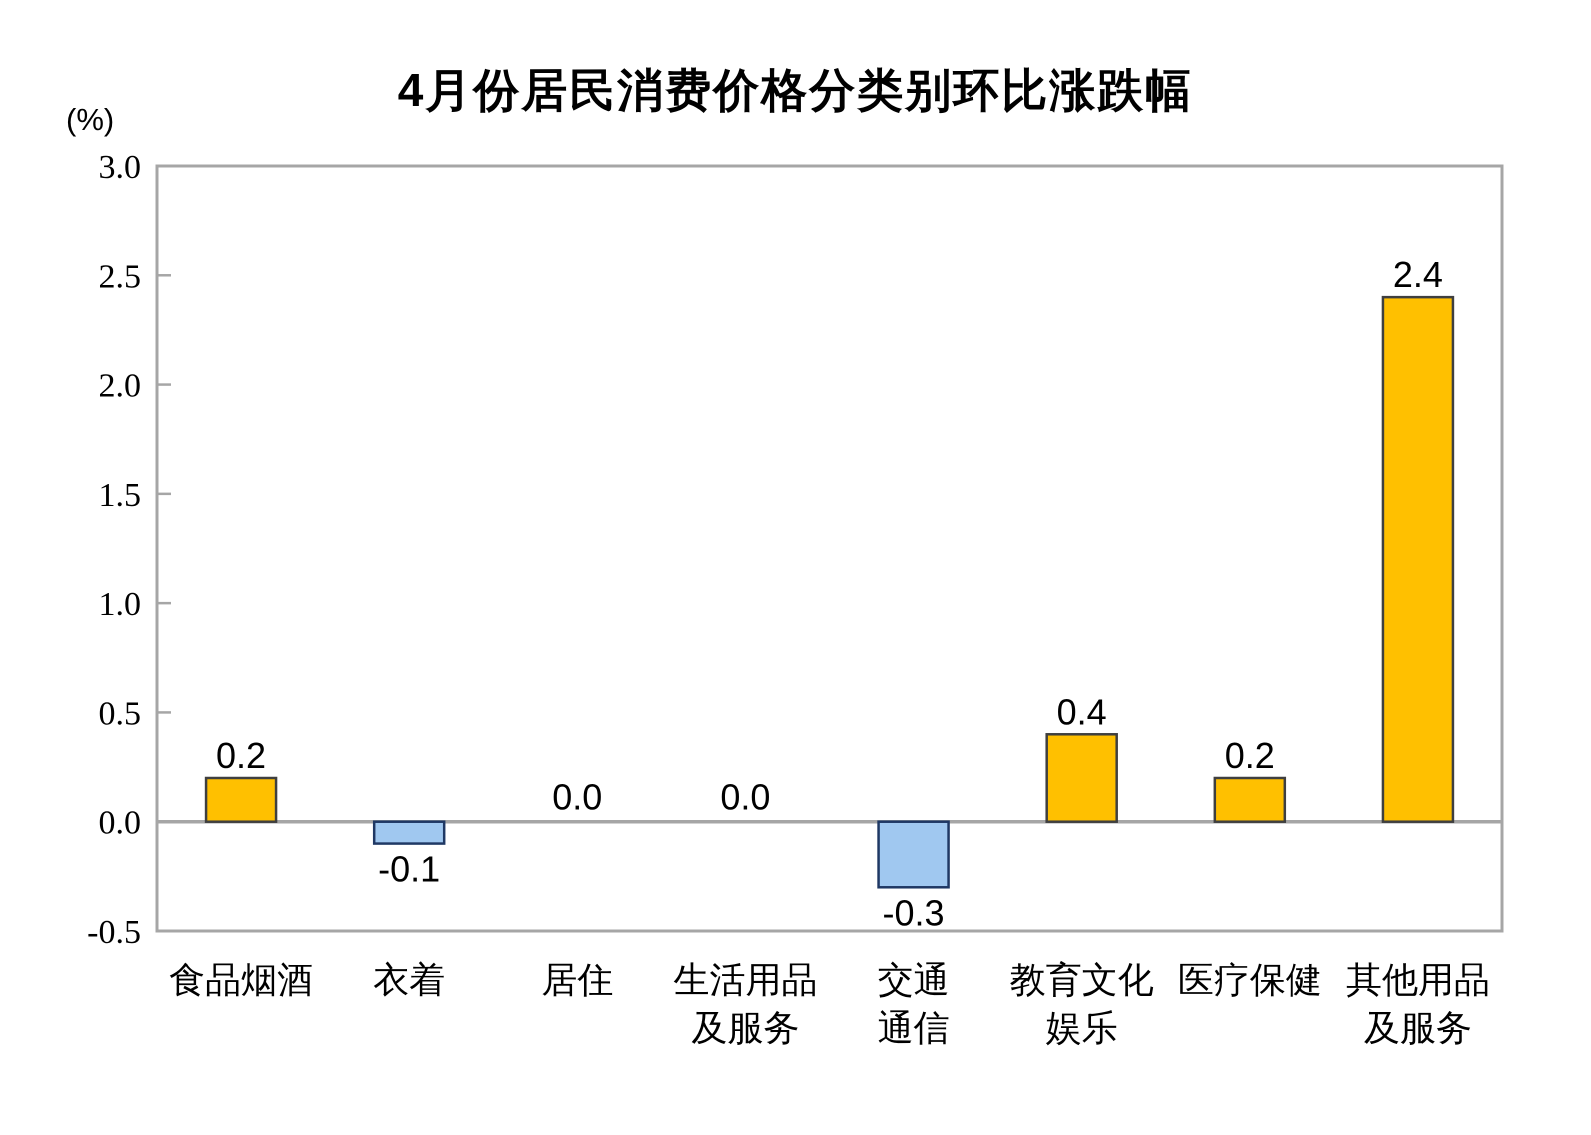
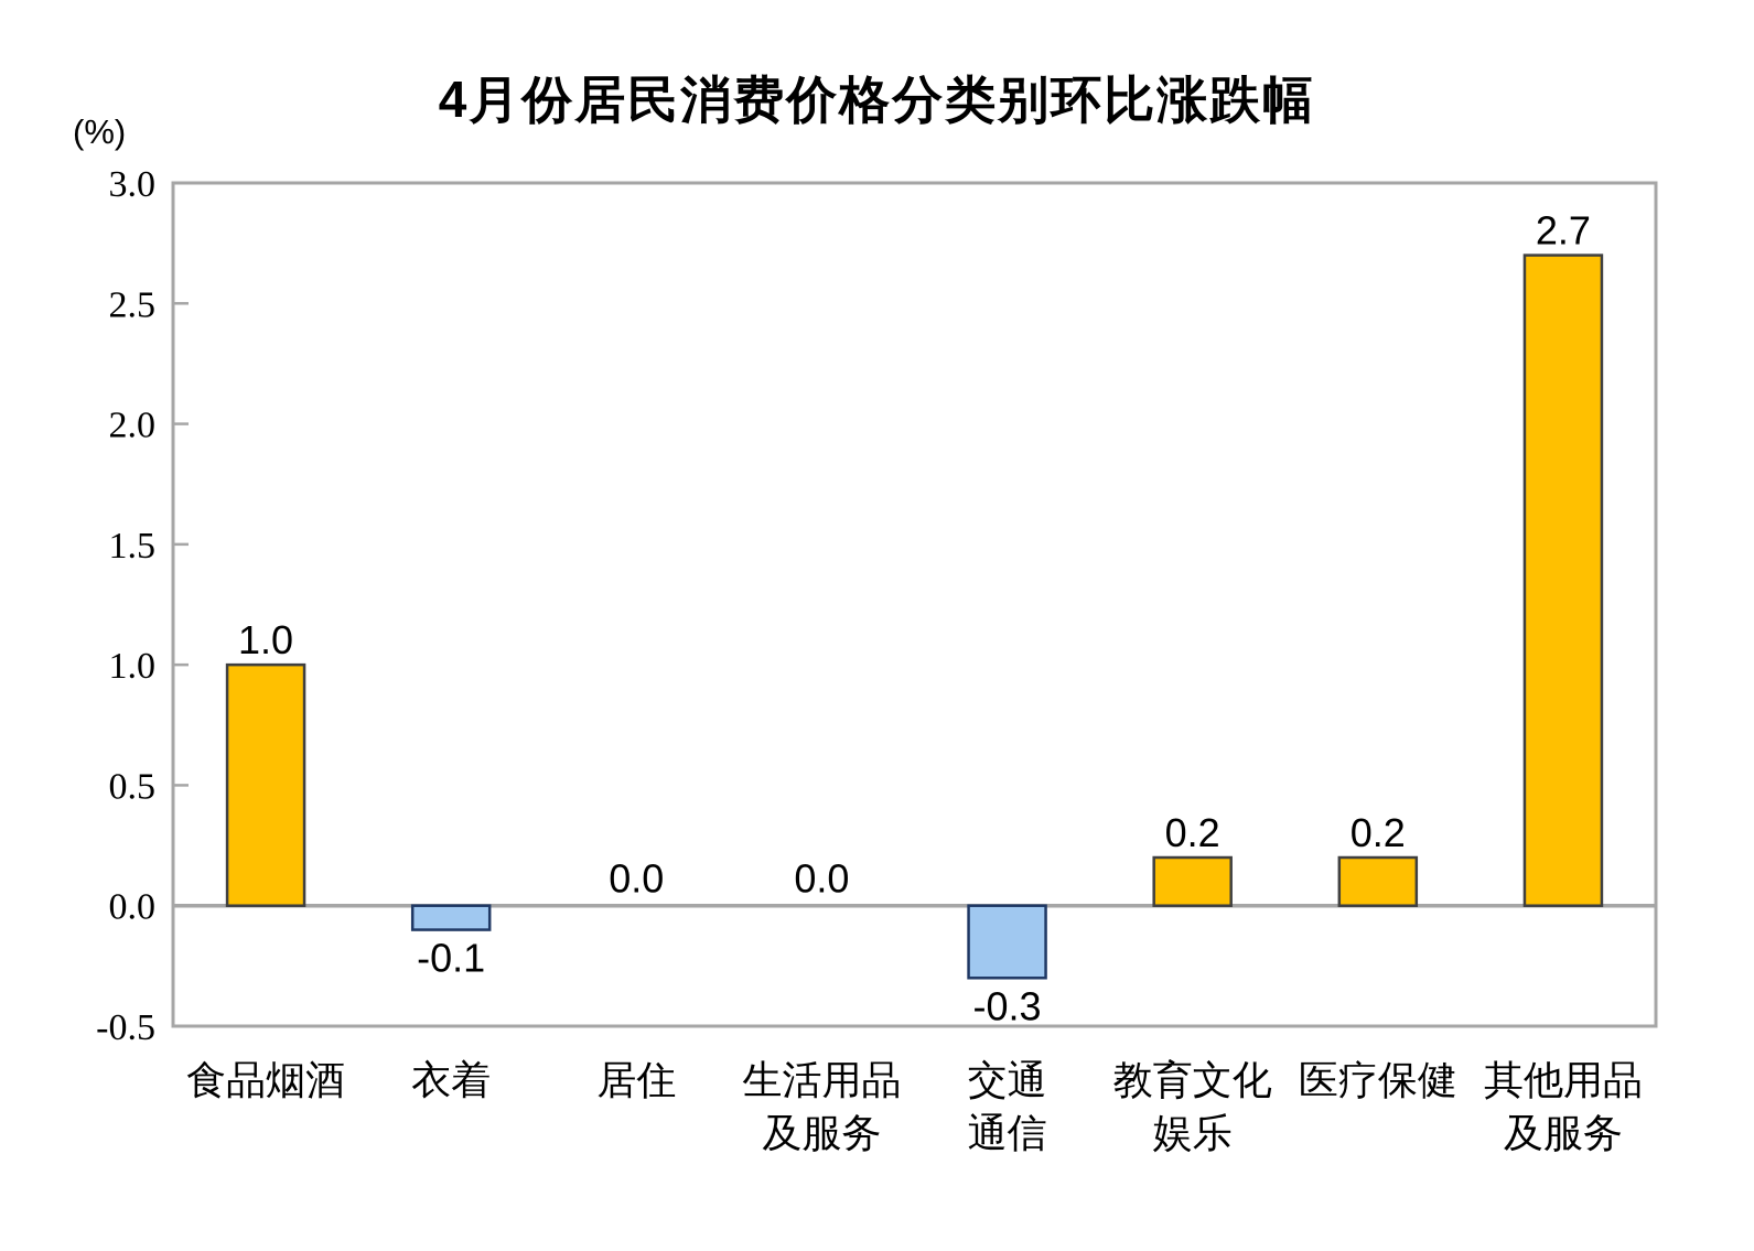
食品烟酒: 0.2 -> 1.0
教育文化娱乐: 0.4 -> 0.2
其他用品及服务: 2.4 -> 2.7
